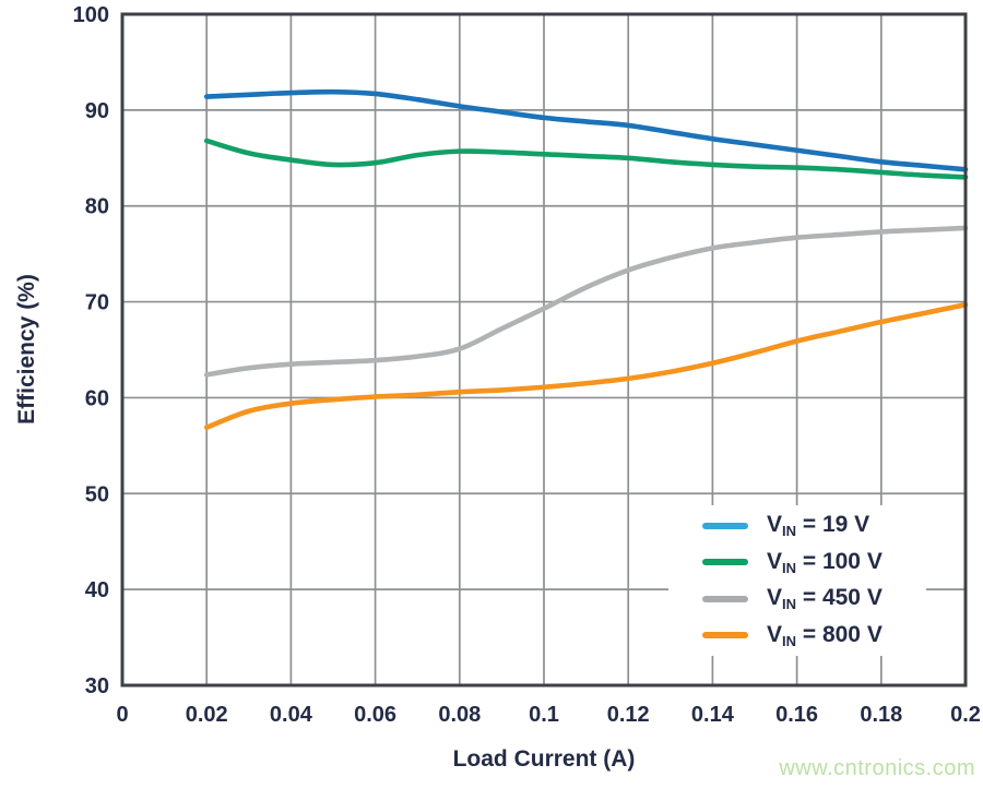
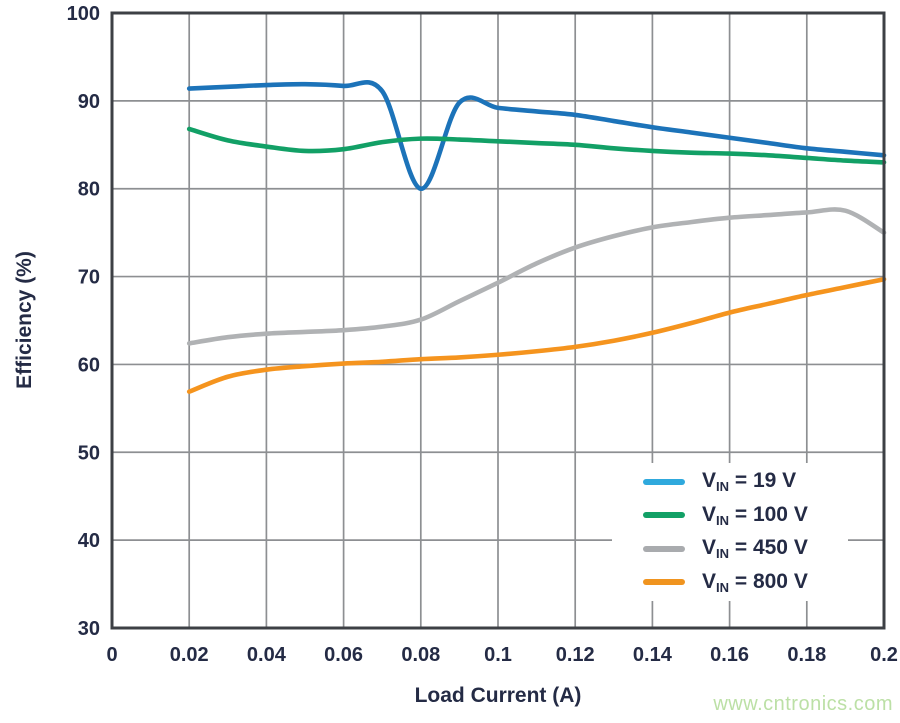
VIN = 19 V/0.08: 90 -> 80
VIN = 450 V/0.2: 78 -> 75
